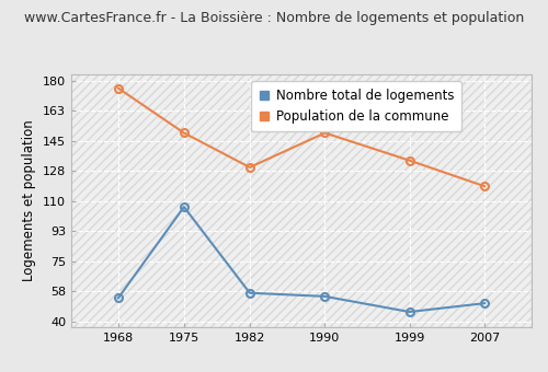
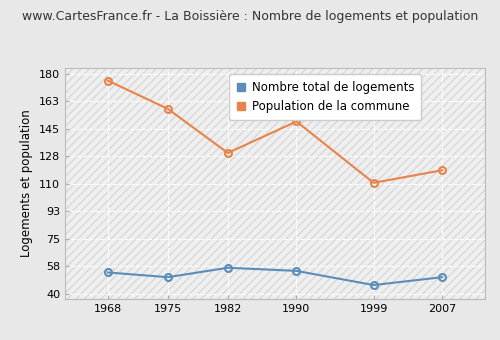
Nombre total de logements/1975: 107 -> 51
Population de la commune/1975: 150 -> 158
Population de la commune/1999: 134 -> 111
